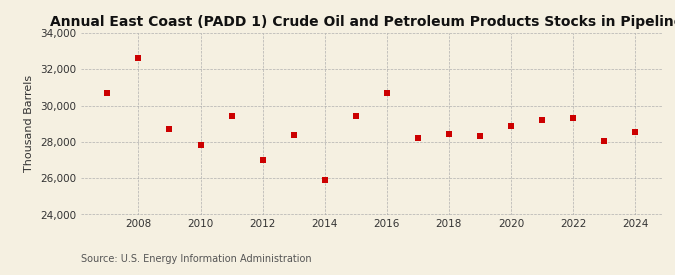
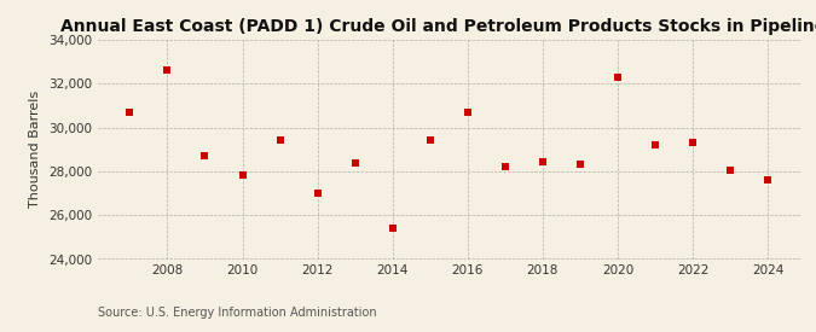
2014: 25,900 -> 25,400
2020: 28,900 -> 32,300
2024: 28,600 -> 27,600
